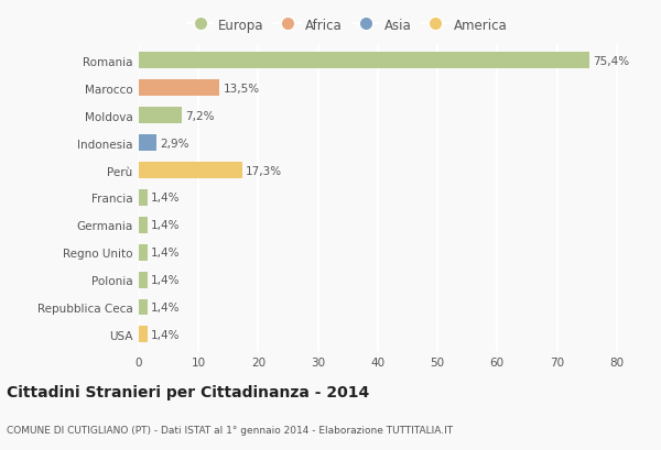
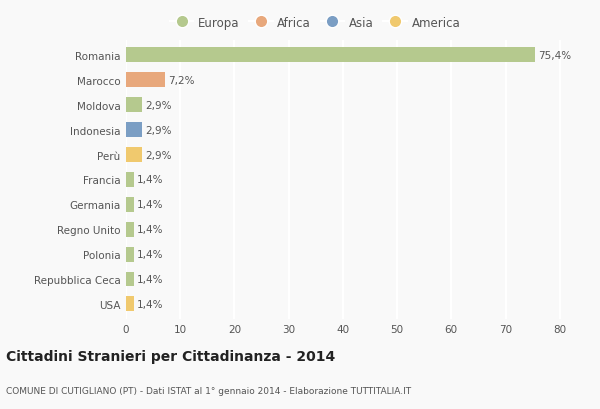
Marocco: 13,5% -> 7,2%
Moldova: 7,2% -> 2,9%
Perù: 17,3% -> 2,9%
